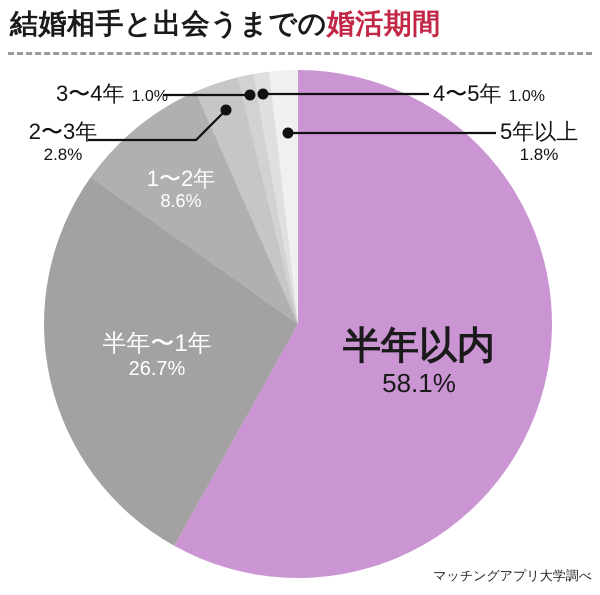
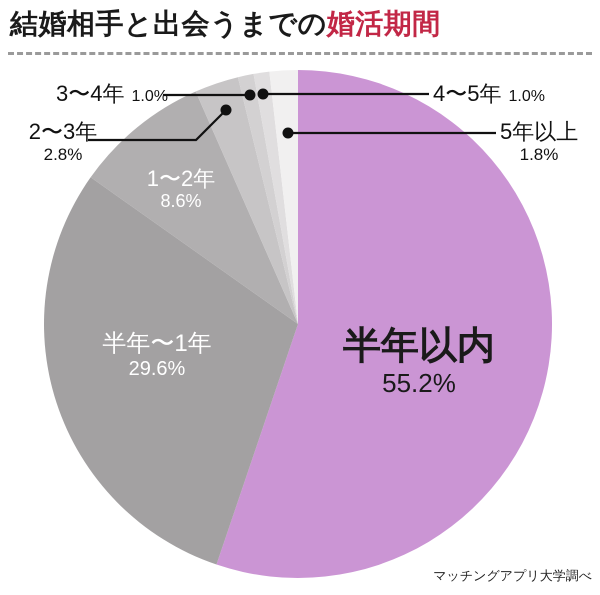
半年以内: 58.1% -> 55.2%
半年〜1年: 26.7% -> 29.6%
